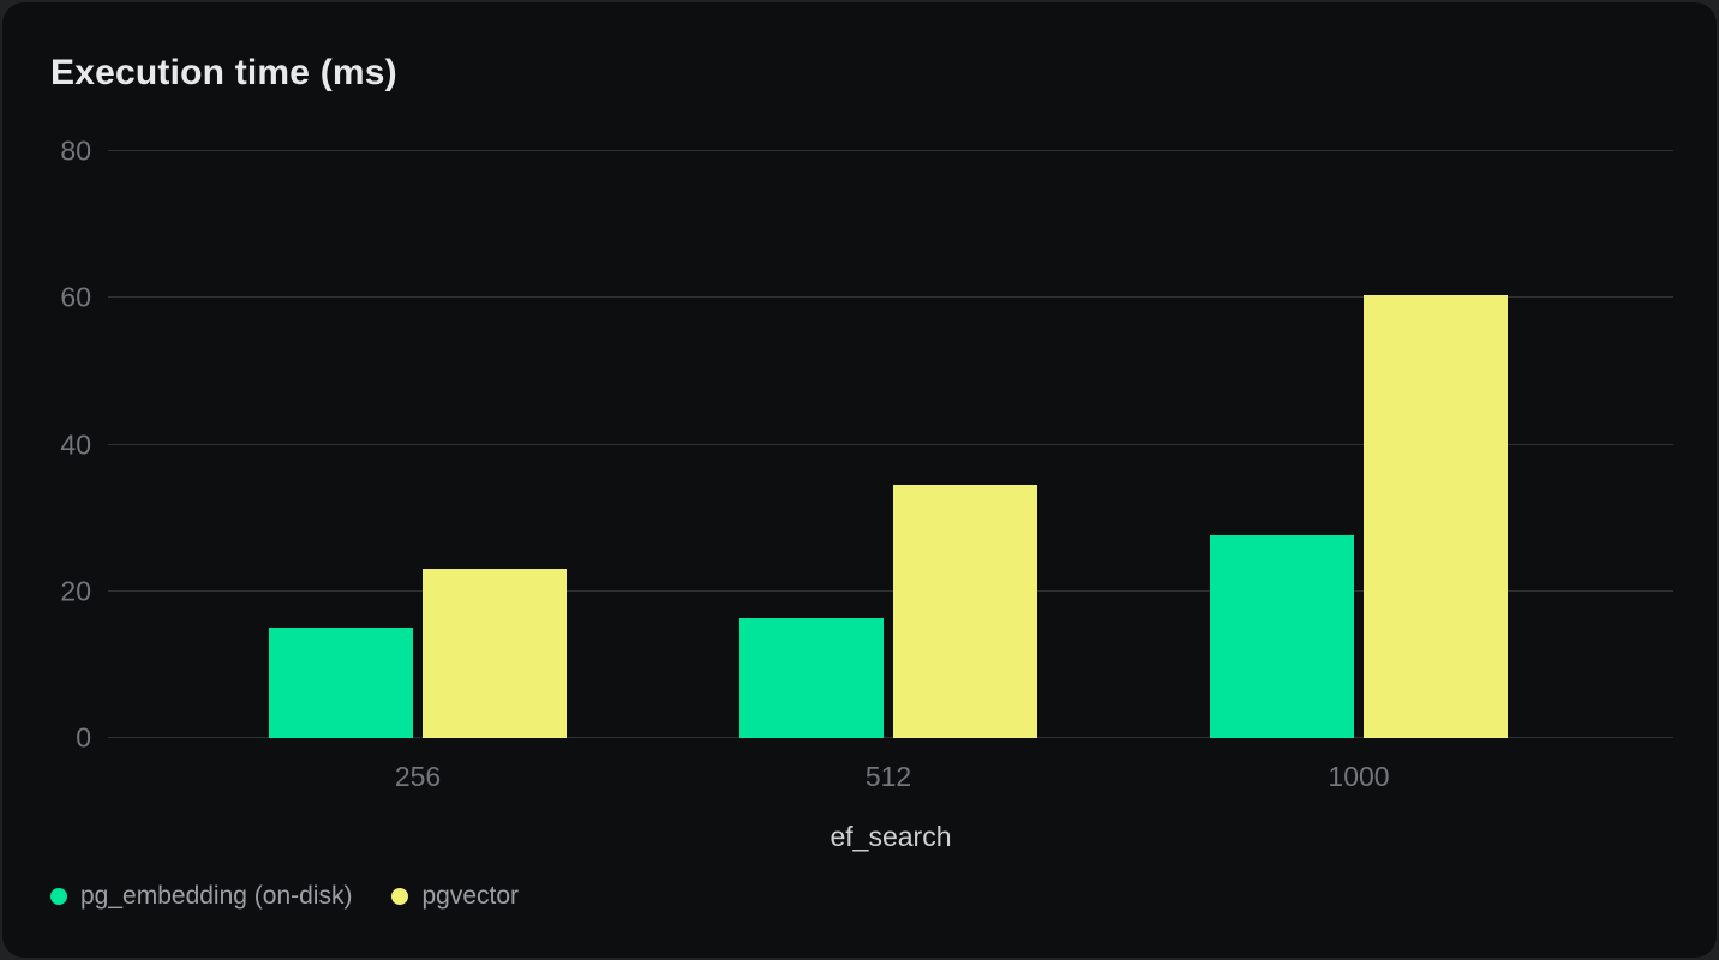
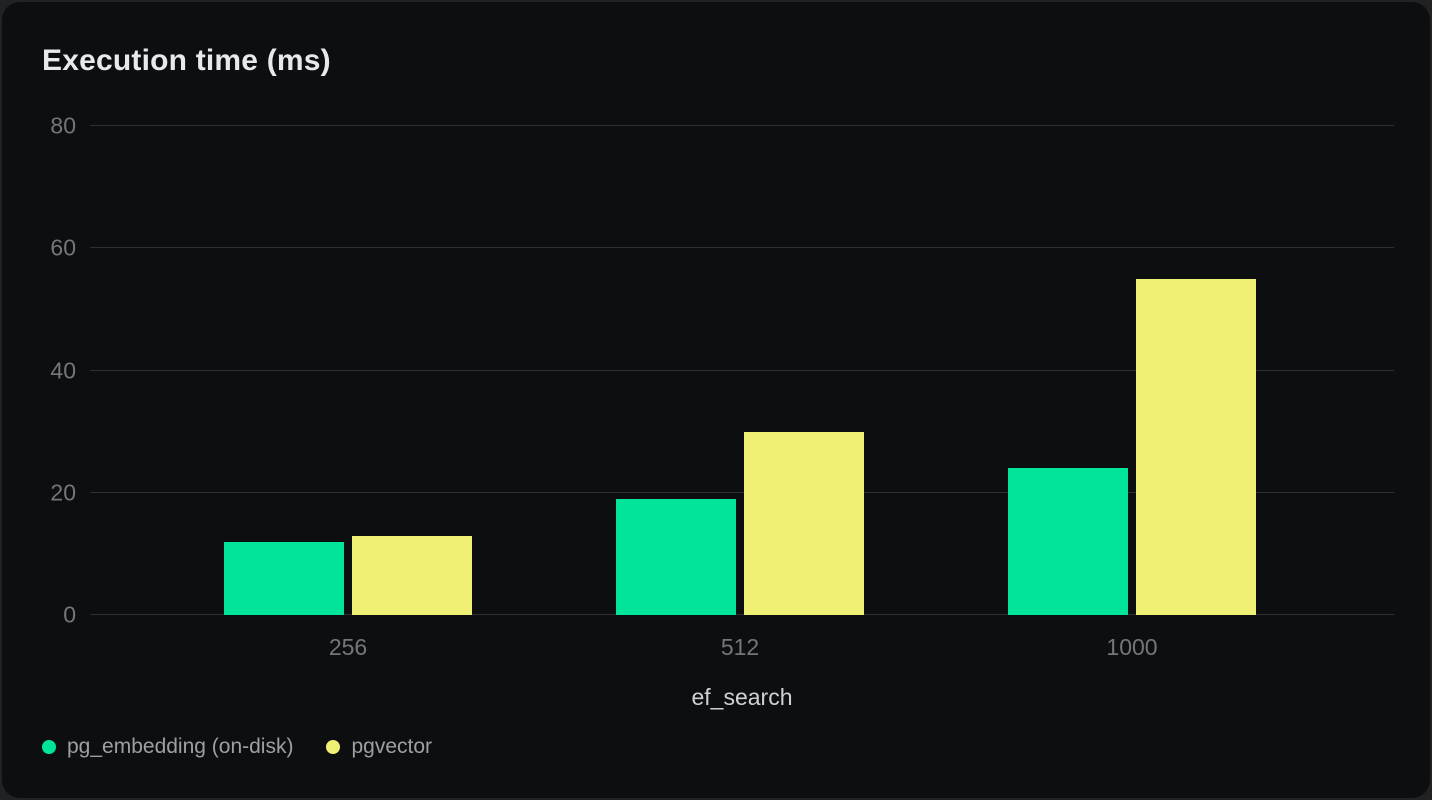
pg_embedding (on-disk)/256: 15 -> 12
pgvector/256: 23 -> 13
pg_embedding (on-disk)/512: 16 -> 19
pgvector/512: 34 -> 30
pg_embedding (on-disk)/1000: 28 -> 24
pgvector/1000: 60 -> 55
